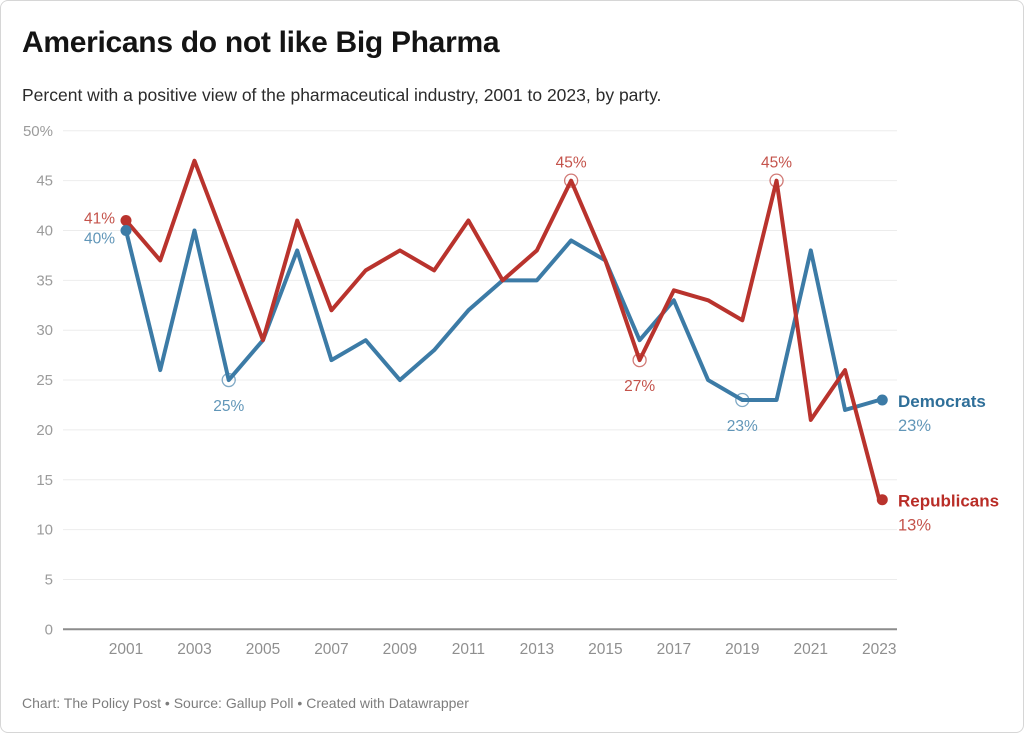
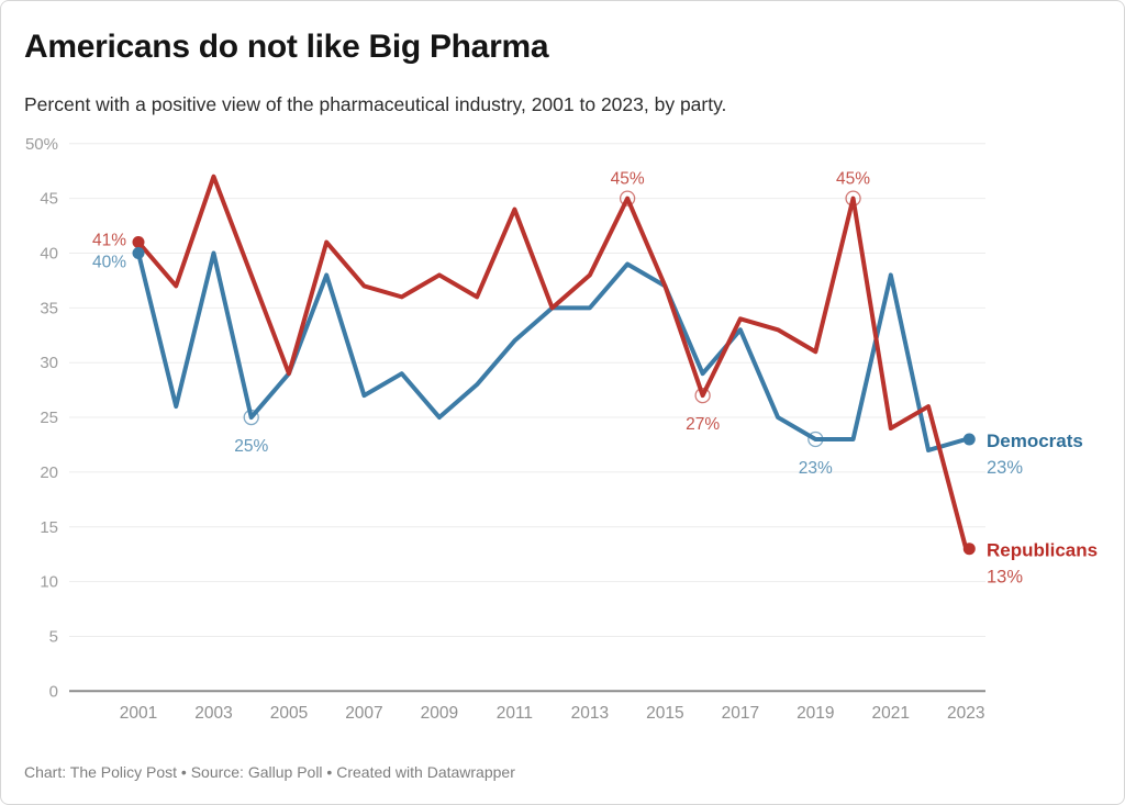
Republicans/2007: 32% -> 37%
Republicans/2011: 41% -> 44%
Republicans/2021: 21% -> 24%
